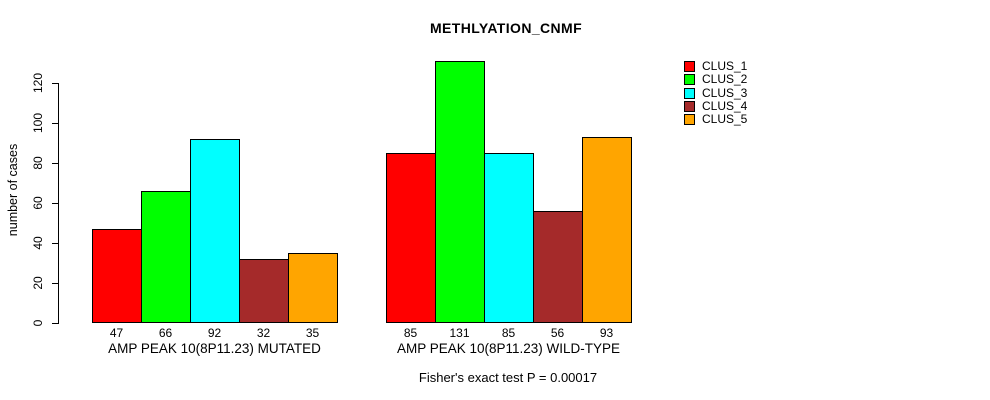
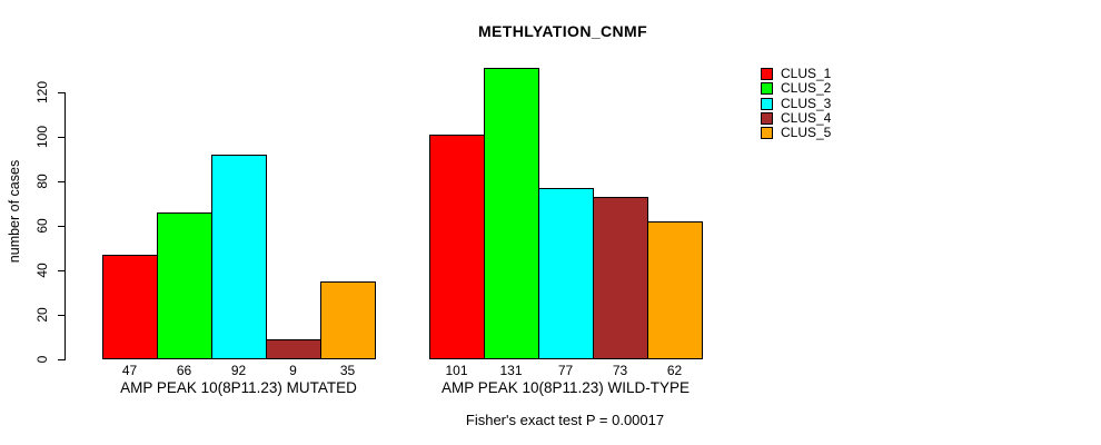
CLUS_4/AMP PEAK 10(8P11.23) MUTATED: 32 -> 9
CLUS_1/AMP PEAK 10(8P11.23) WILD-TYPE: 85 -> 101
CLUS_3/AMP PEAK 10(8P11.23) WILD-TYPE: 85 -> 77
CLUS_4/AMP PEAK 10(8P11.23) WILD-TYPE: 56 -> 73
CLUS_5/AMP PEAK 10(8P11.23) WILD-TYPE: 93 -> 62
